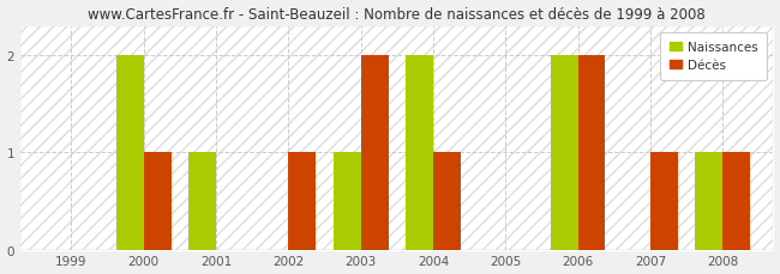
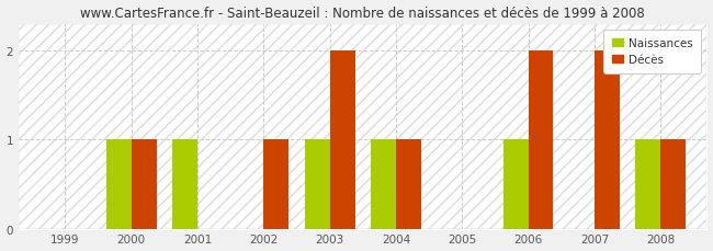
Naissances/2000: 2 -> 1
Naissances/2004: 2 -> 1
Naissances/2006: 2 -> 1
Décès/2007: 1 -> 2
